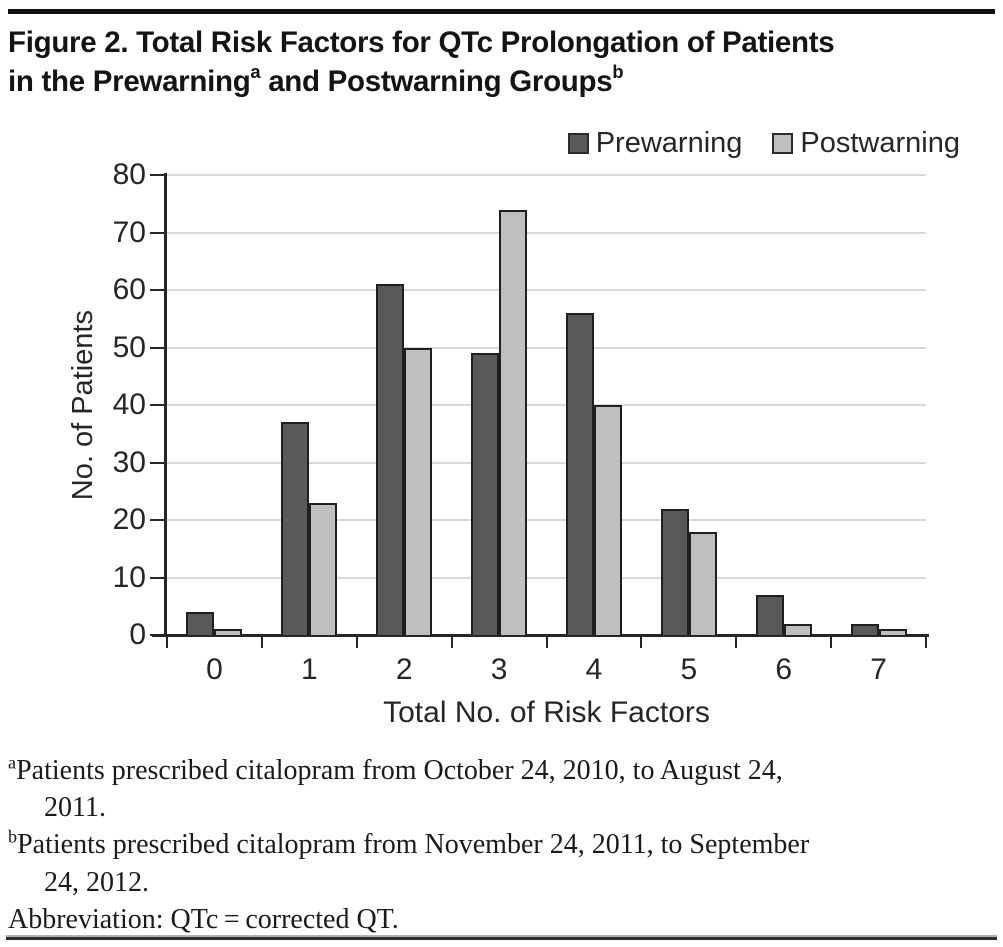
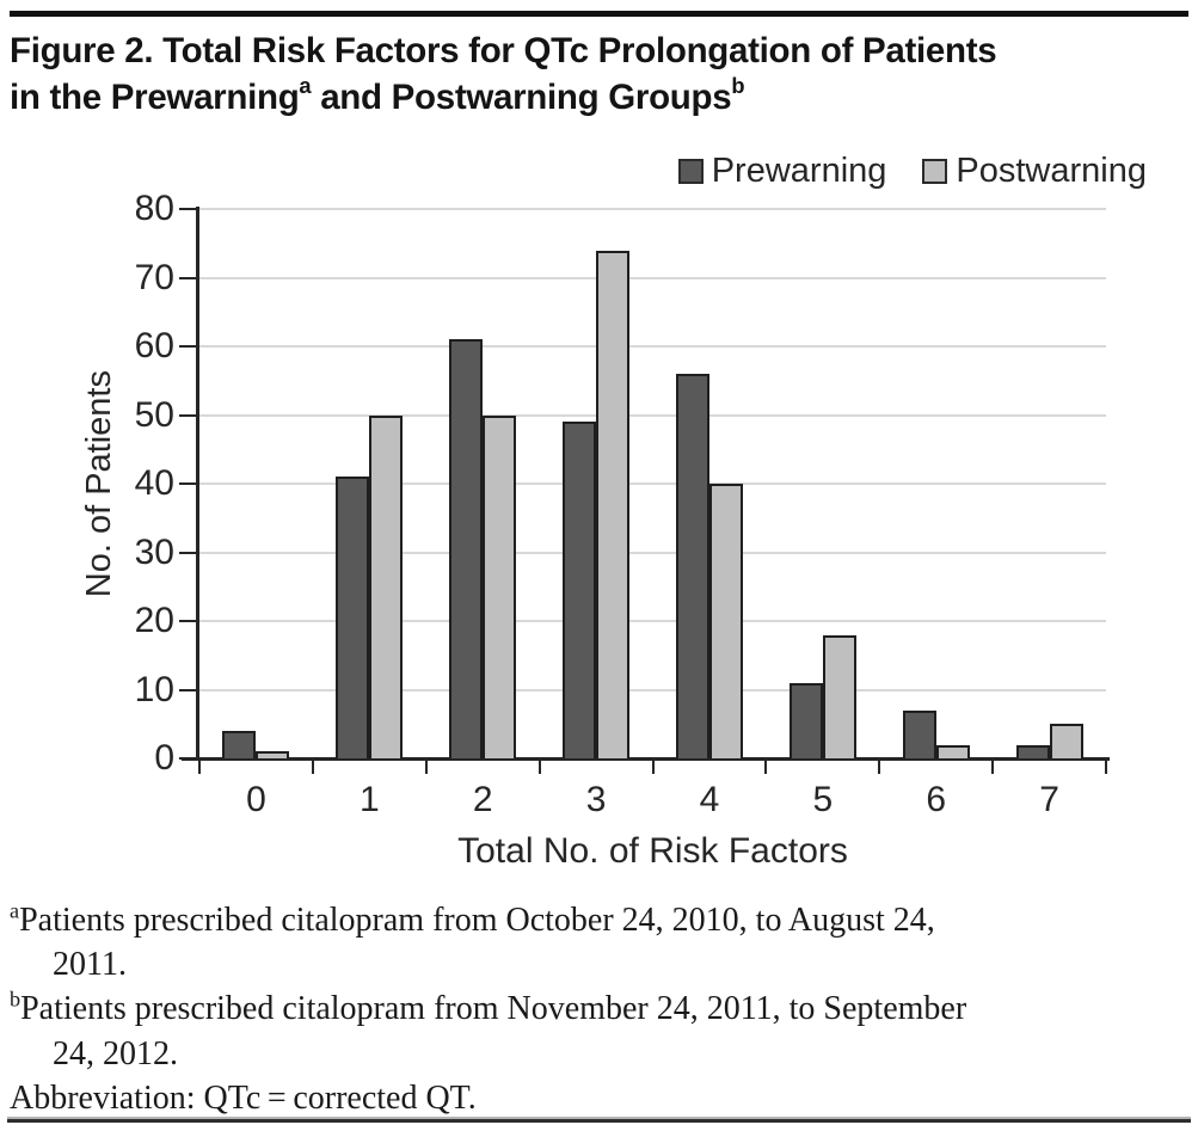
Prewarning/1: 37 -> 41
Postwarning/1: 23 -> 50
Prewarning/5: 22 -> 11
Postwarning/7: 1 -> 5
